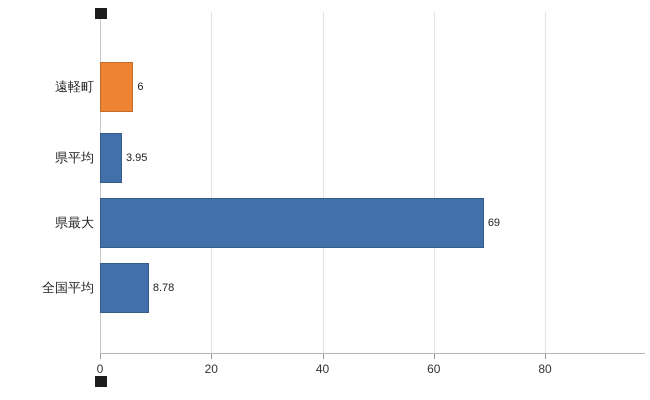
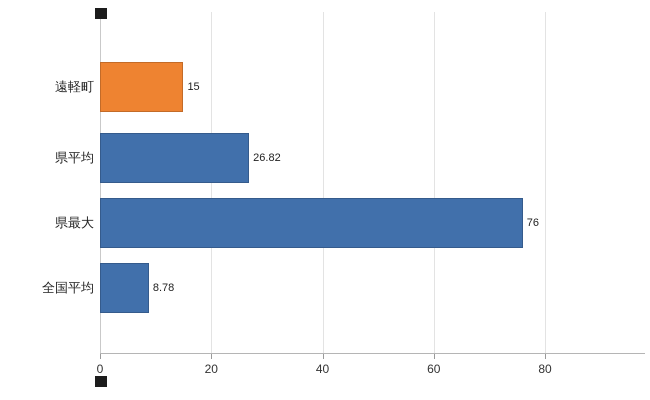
遠軽町: 6 -> 15
県平均: 3.95 -> 26.82
県最大: 69 -> 76
